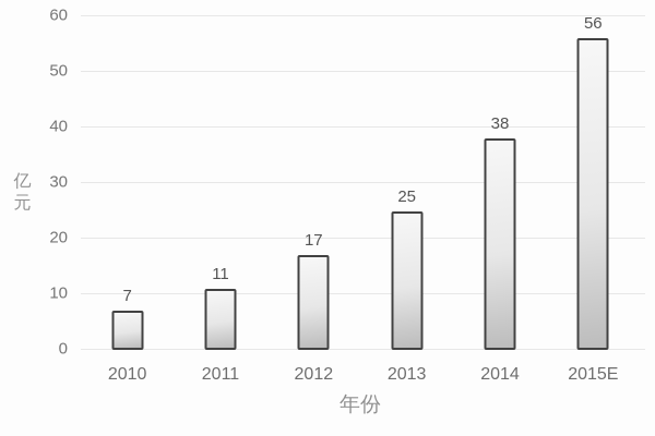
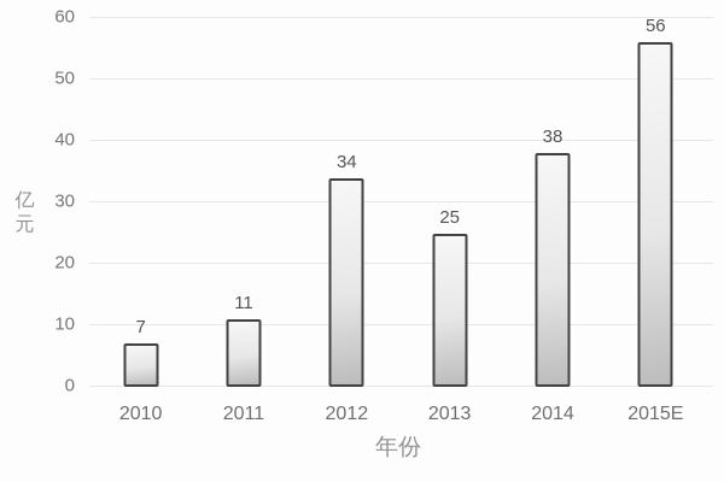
2012: 17 -> 34
